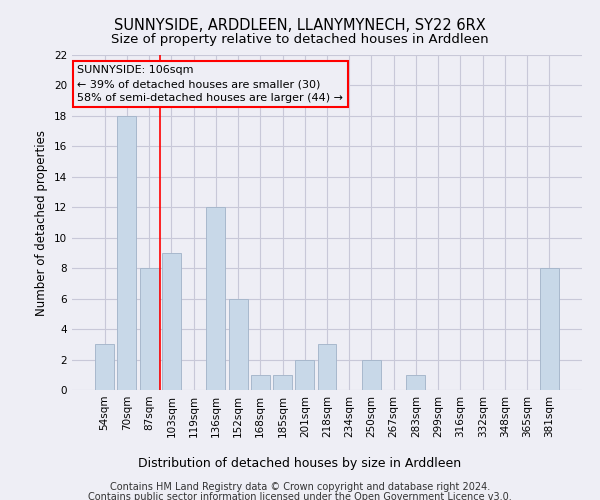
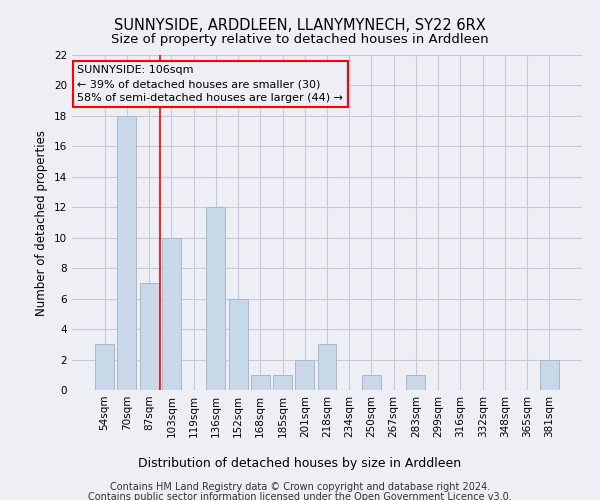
87sqm: 8 -> 7
103sqm: 9 -> 10
250sqm: 2 -> 1
381sqm: 8 -> 2
